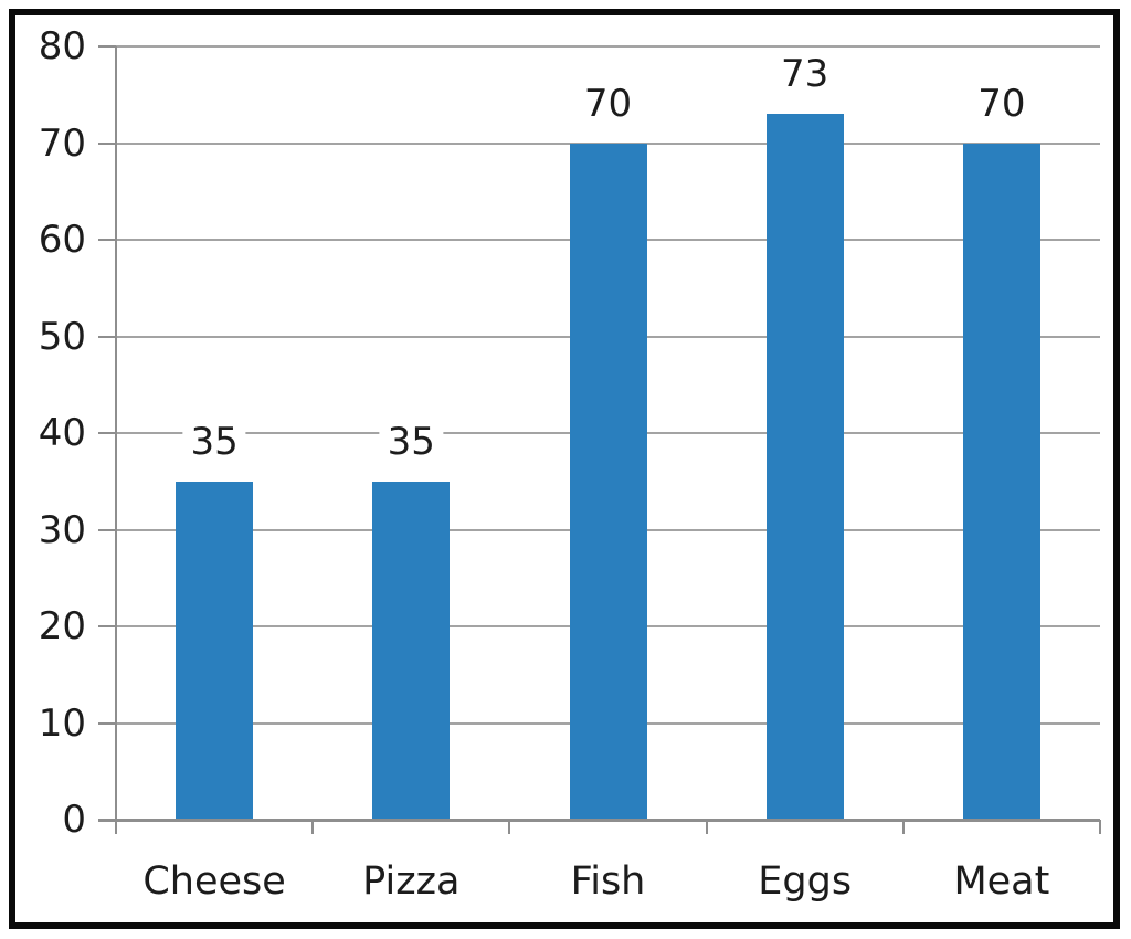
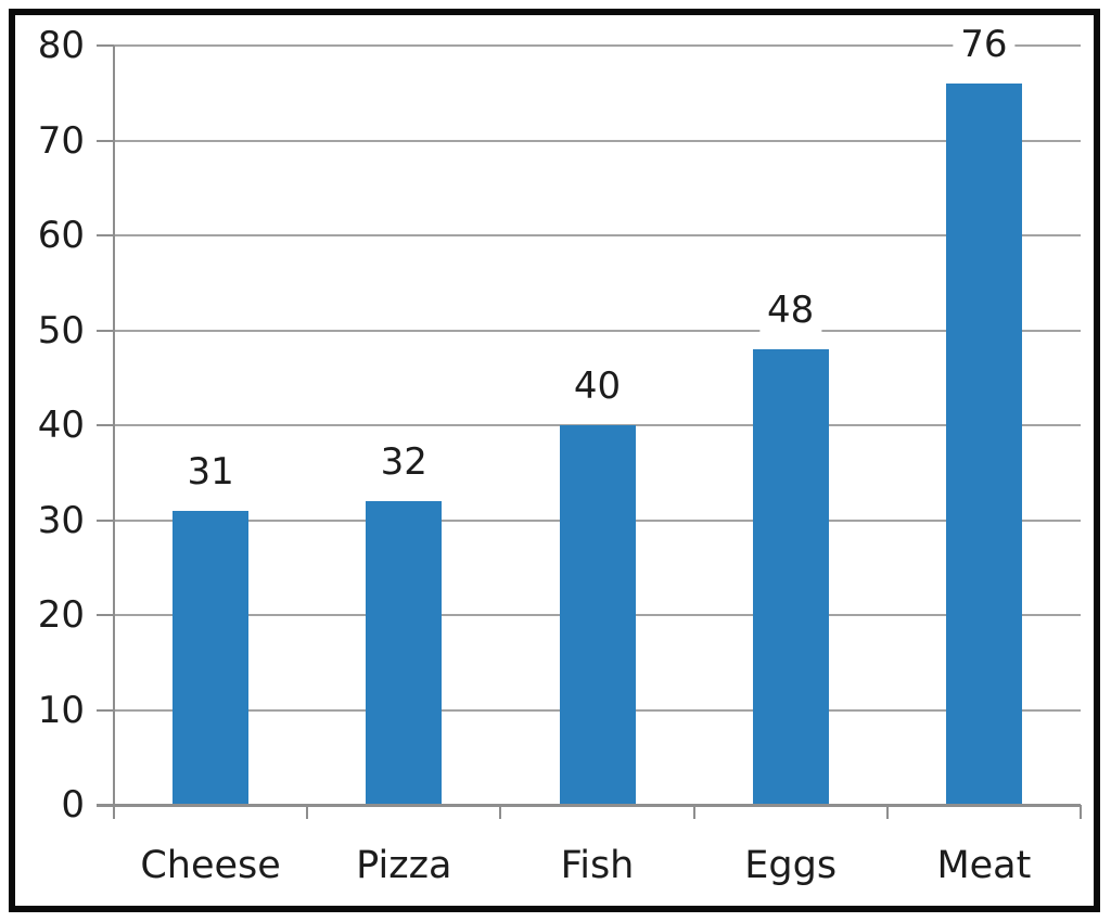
Cheese: 35 -> 31
Pizza: 35 -> 32
Fish: 70 -> 40
Eggs: 73 -> 48
Meat: 70 -> 76
